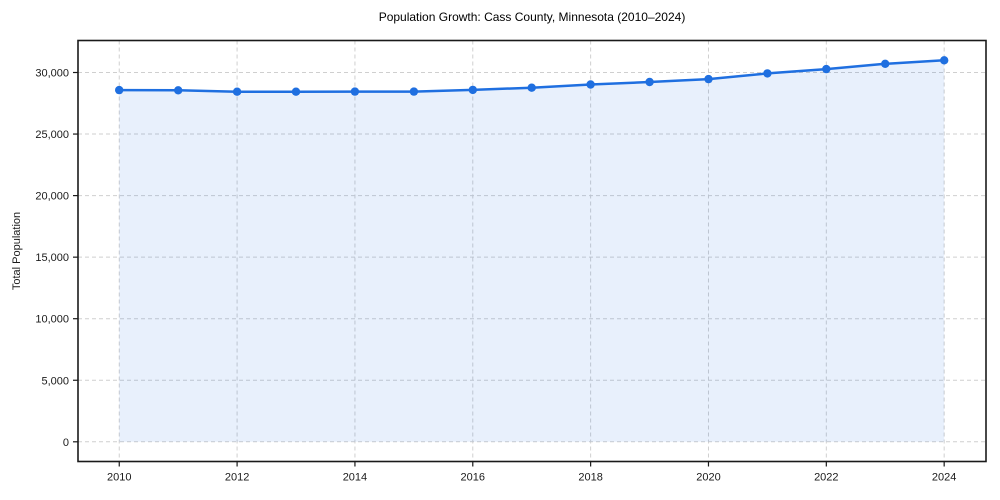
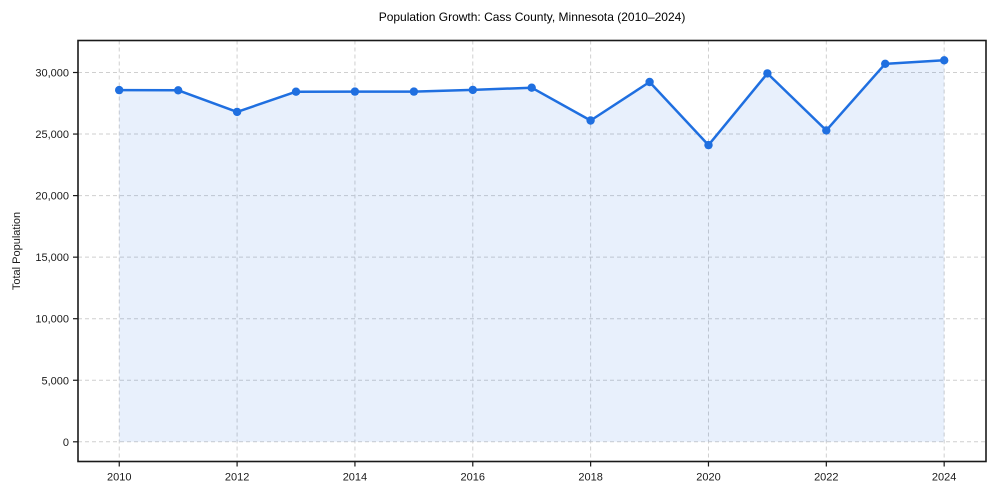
2012: 28400 -> 26800
2018: 29000 -> 26100
2020: 29500 -> 24100
2022: 30300 -> 25300
